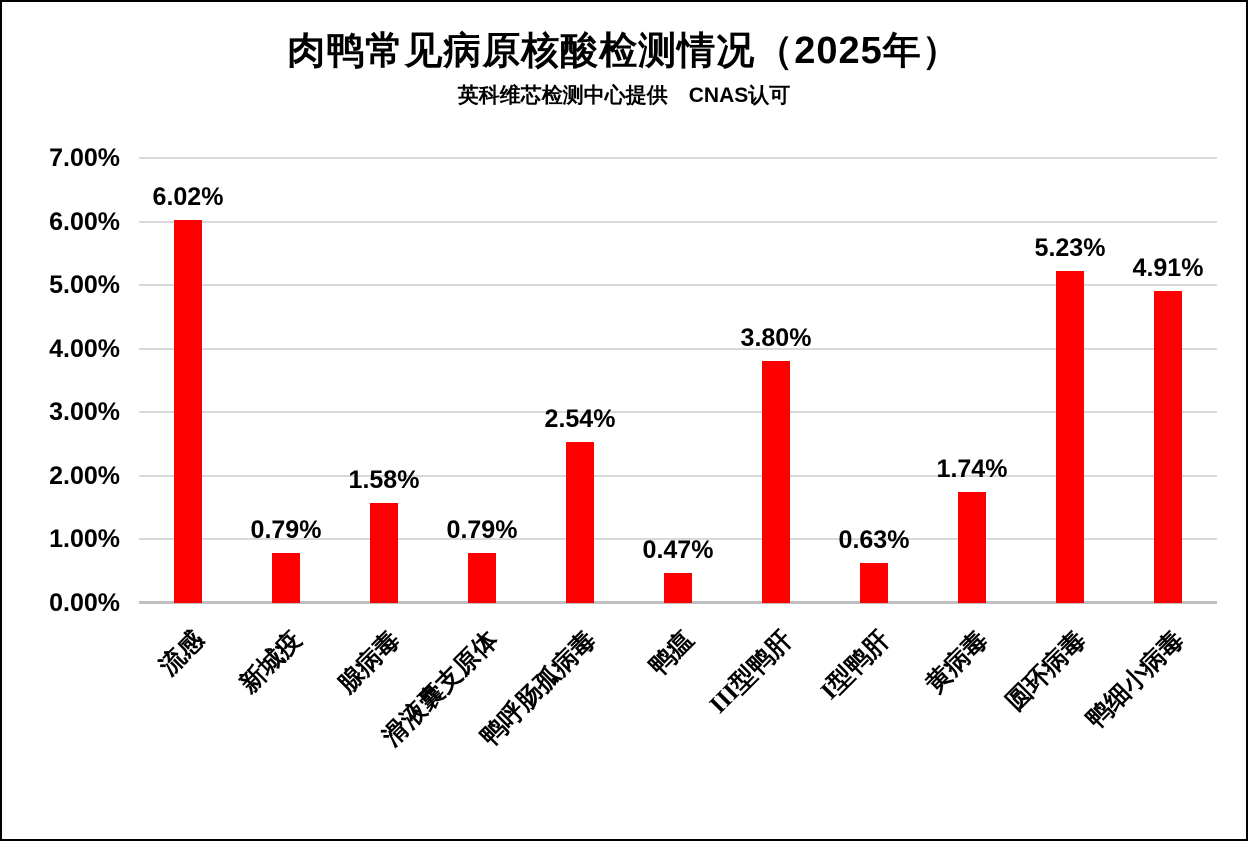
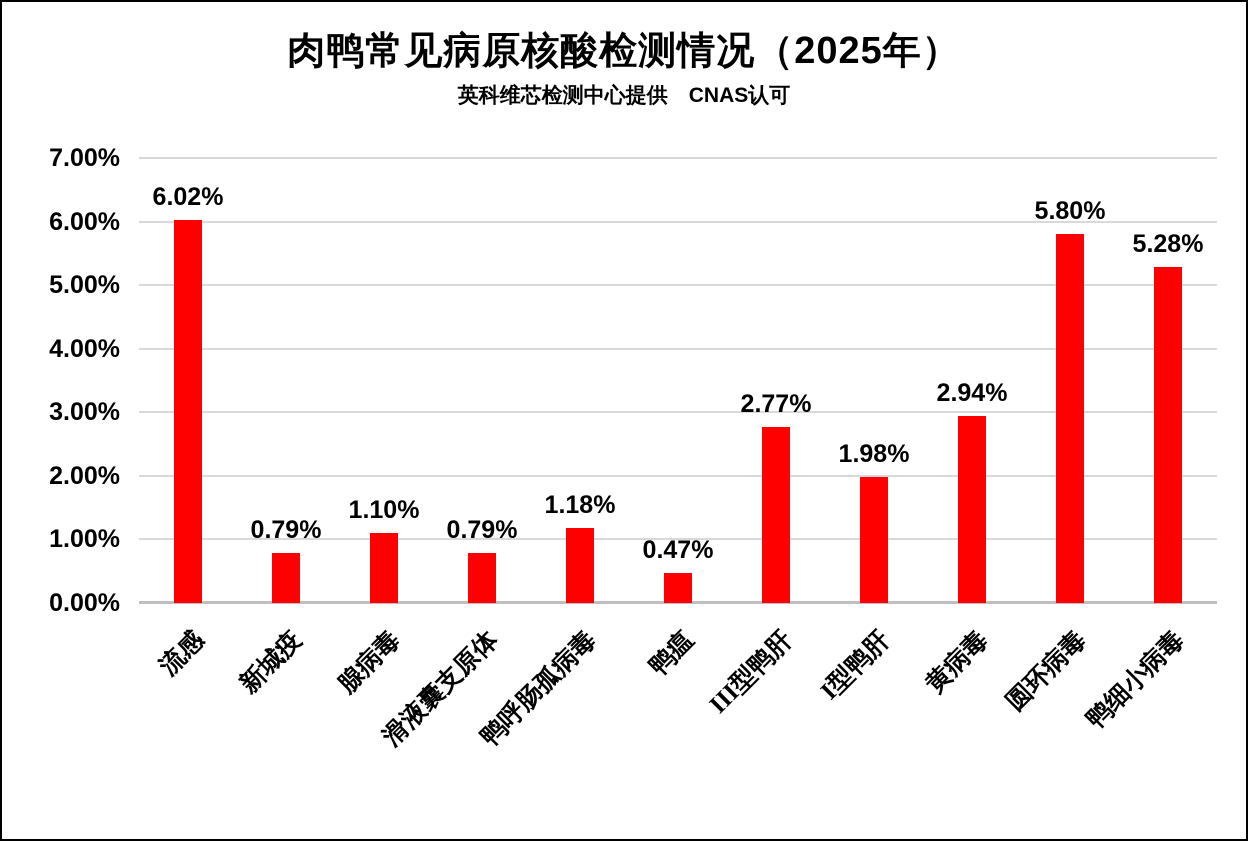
腺病毒: 1.58% -> 1.10%
鸭呼肠孤病毒: 2.54% -> 1.18%
III型鸭肝: 3.80% -> 2.77%
I型鸭肝: 0.63% -> 1.98%
黄病毒: 1.74% -> 2.94%
圆环病毒: 5.23% -> 5.80%
鸭细小病毒: 4.91% -> 5.28%
